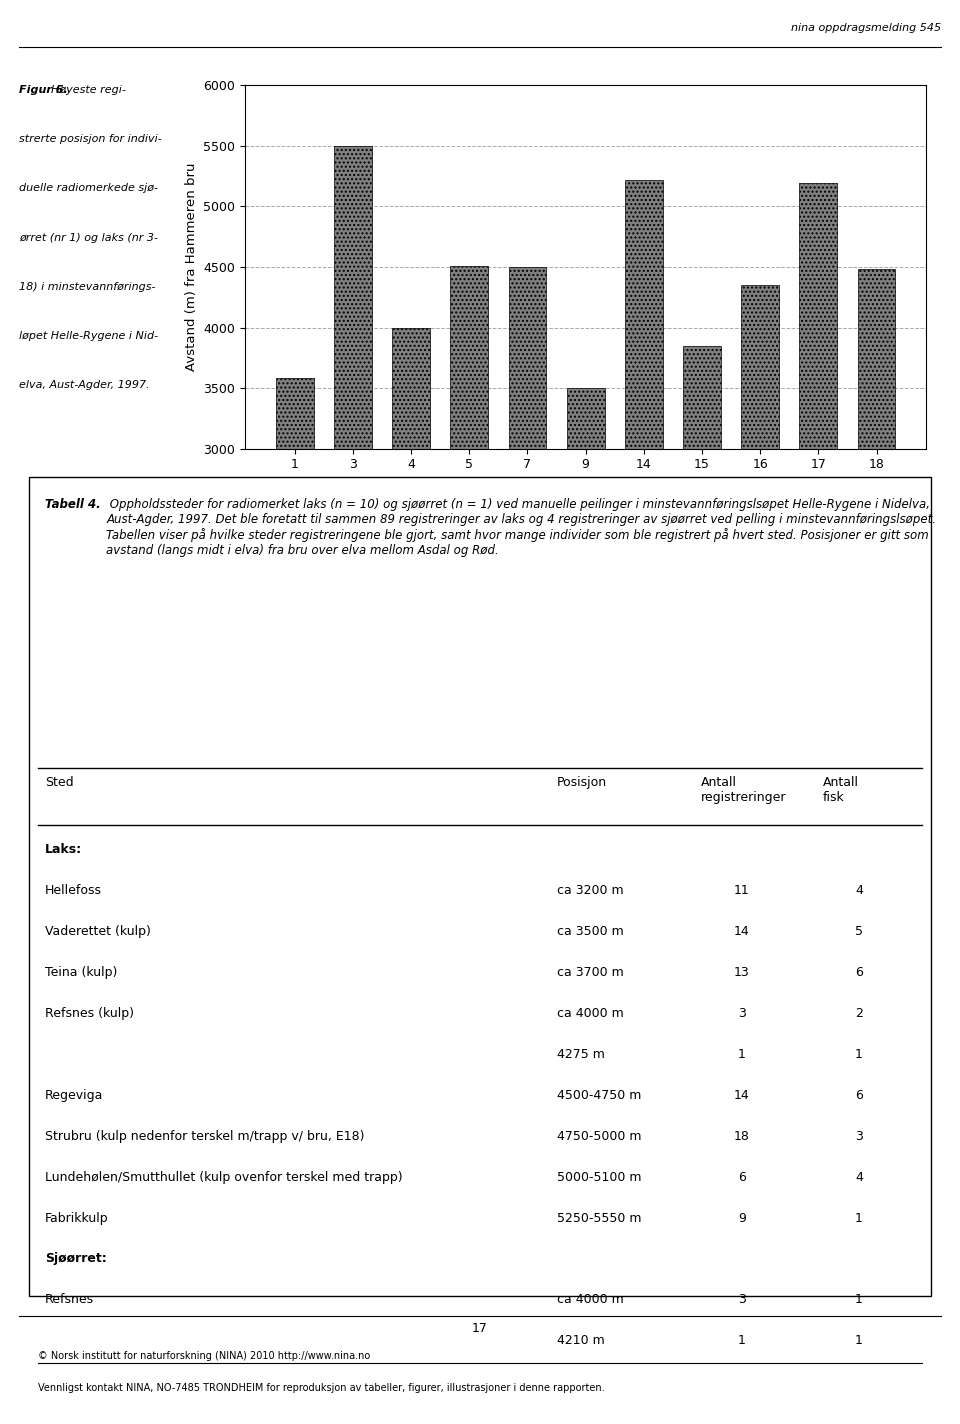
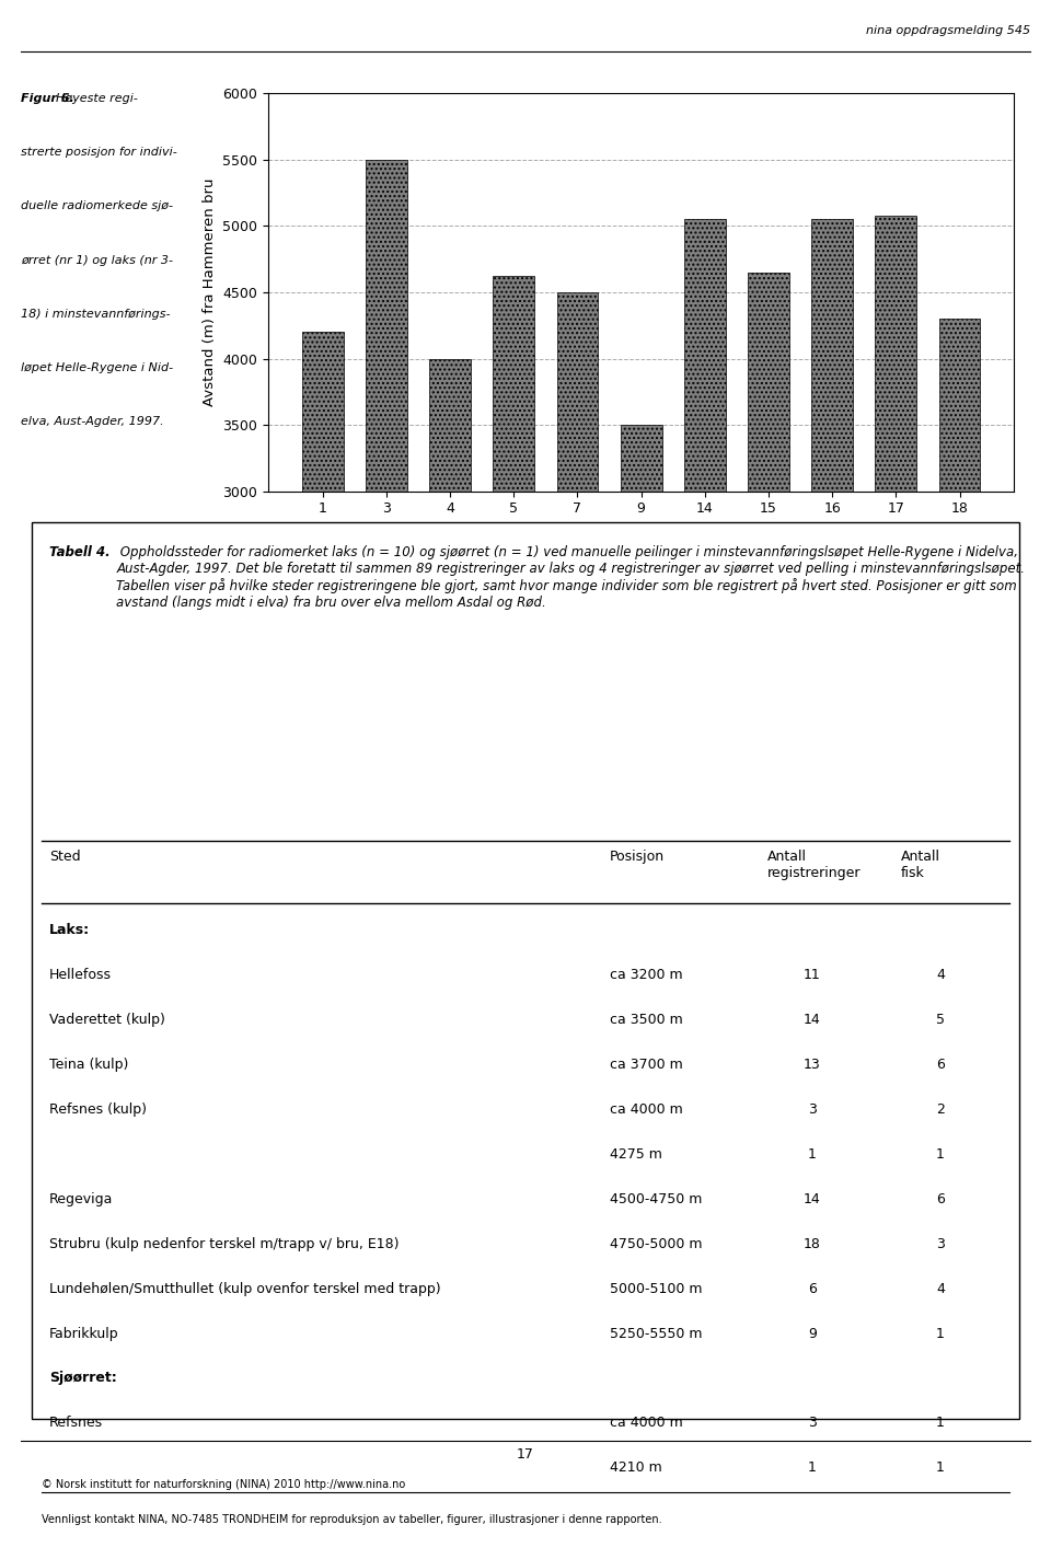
1: 3580 -> 4200
5: 4510 -> 4620
14: 5220 -> 5050
15: 3850 -> 4650
16: 4350 -> 5050
17: 5190 -> 5080
18: 4480 -> 4300
